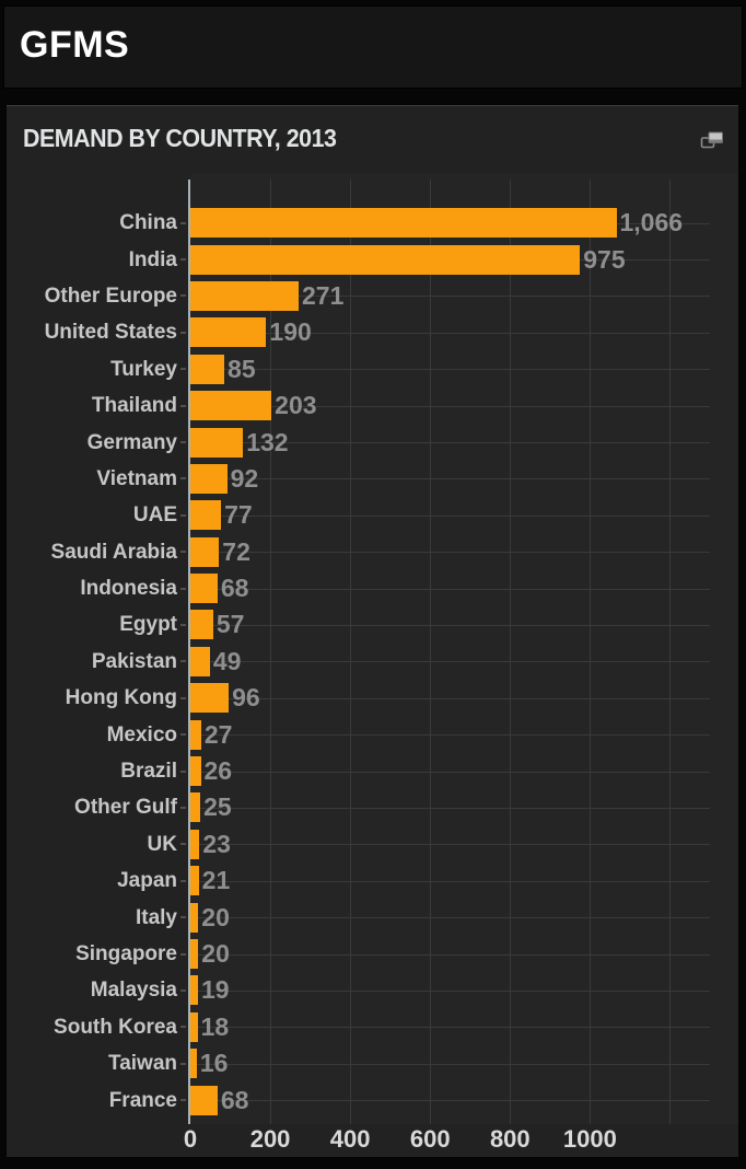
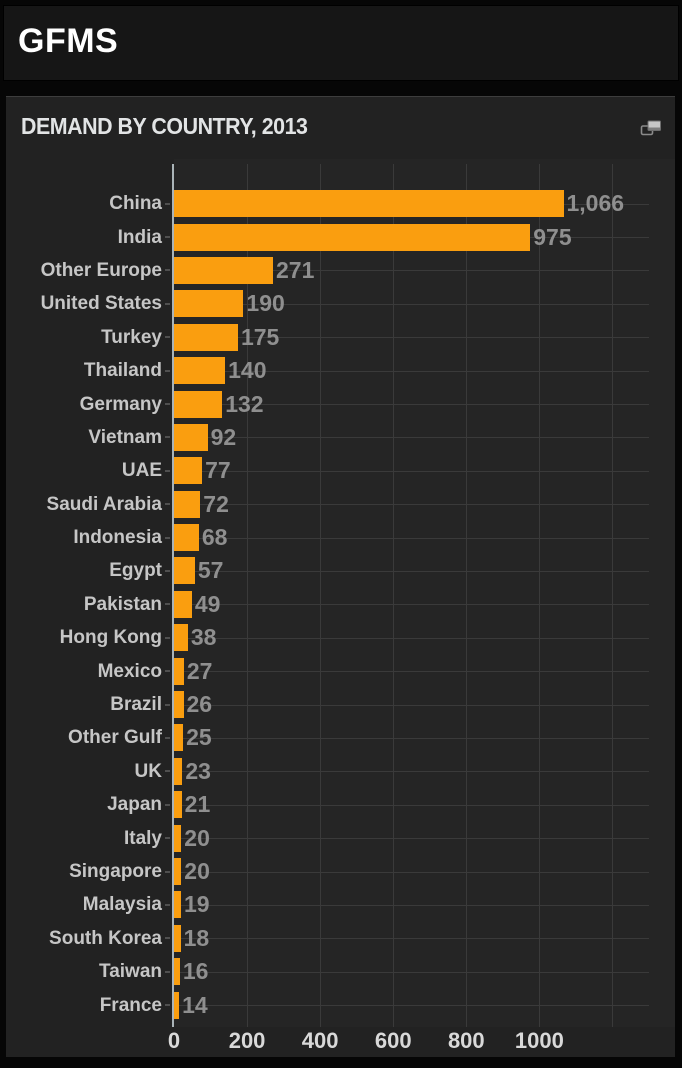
Turkey: 85 -> 175
Thailand: 203 -> 140
Hong Kong: 96 -> 38
France: 68 -> 14
